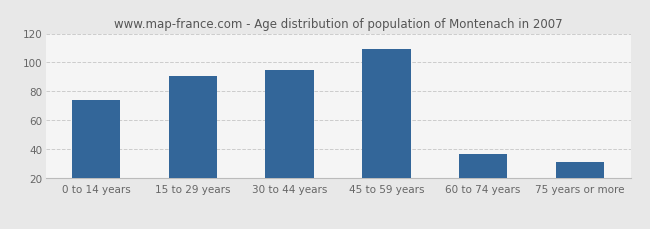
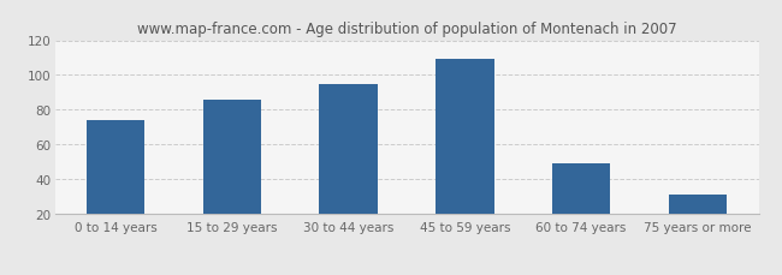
15 to 29 years: 91 -> 86
60 to 74 years: 37 -> 49
